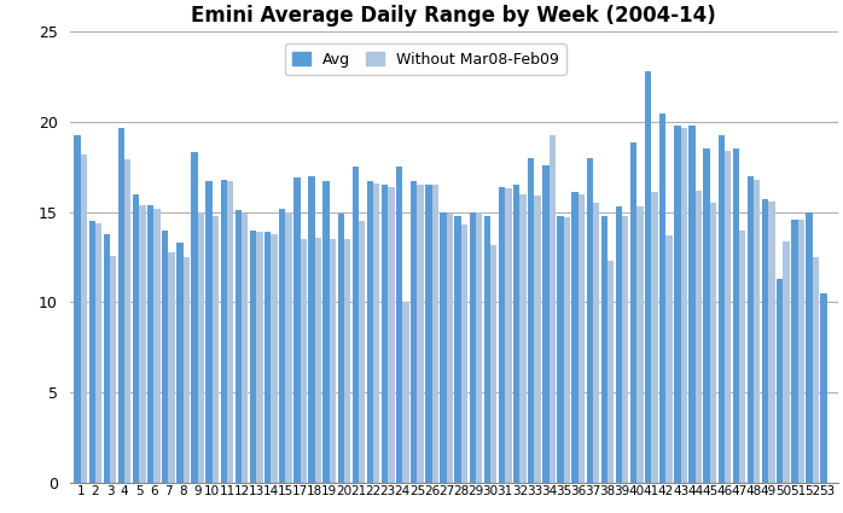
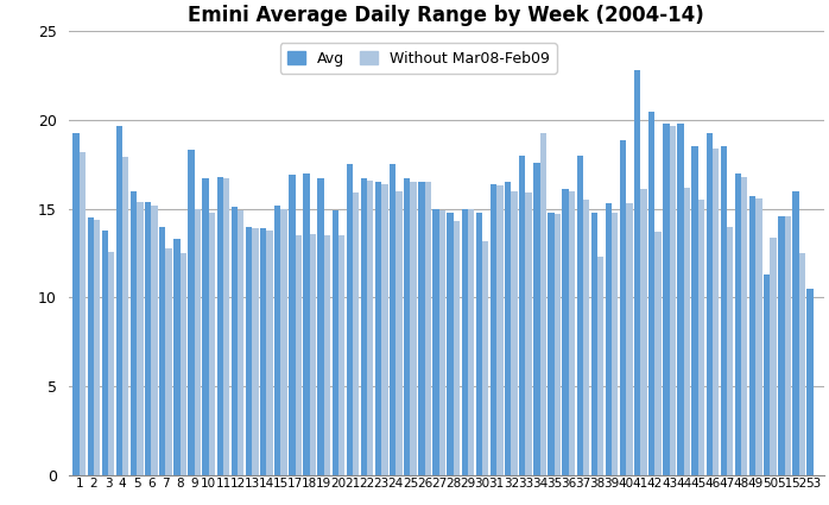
Without Mar08-Feb09/21: 14.5 -> 15.9
Without Mar08-Feb09/24: 10.0 -> 16.0
Avg/52: 15.0 -> 16.0
